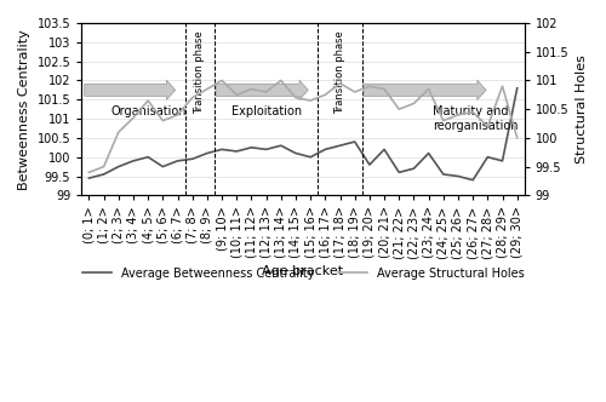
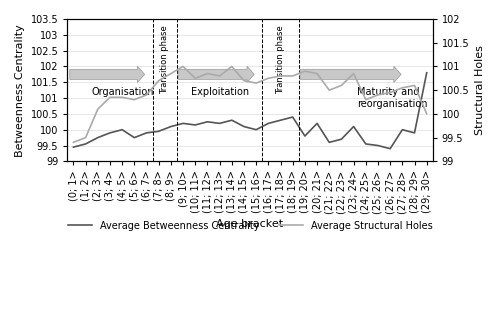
Average Structural Holes/(4; 5>: 100.65 -> 100.35
Average Structural Holes/(17; 18>: 100.95 -> 100.80
Average Structural Holes/(27; 28>: 100.20 -> 100.55
Average Structural Holes/(28; 29>: 100.90 -> 100.60
